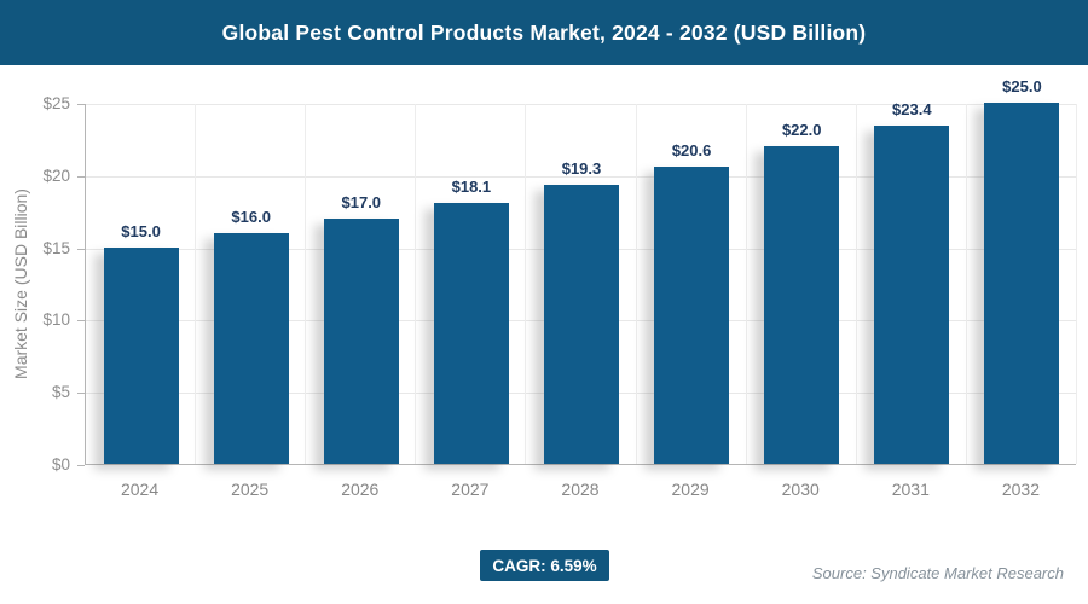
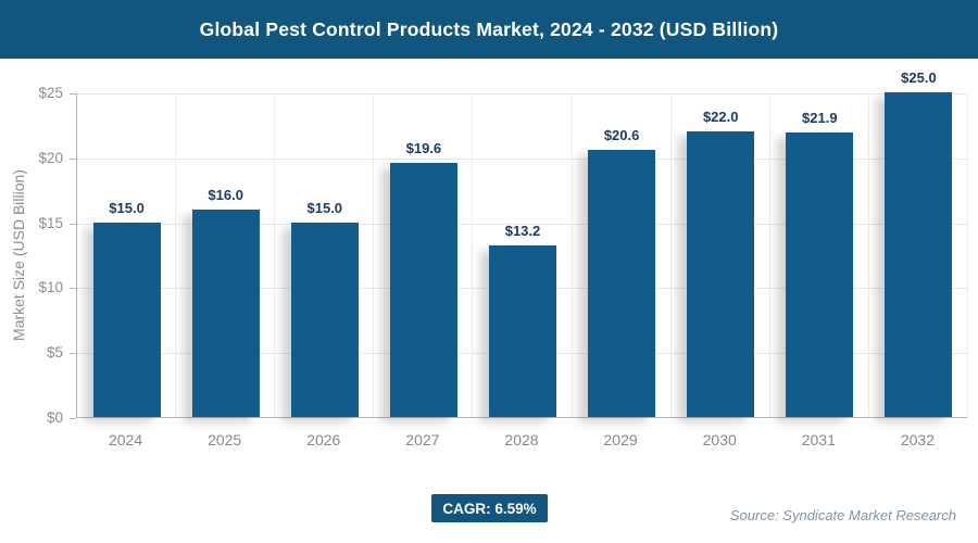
2026: $17.0 -> $15.0
2027: $18.1 -> $19.6
2028: $19.3 -> $13.2
2031: $23.4 -> $21.9
